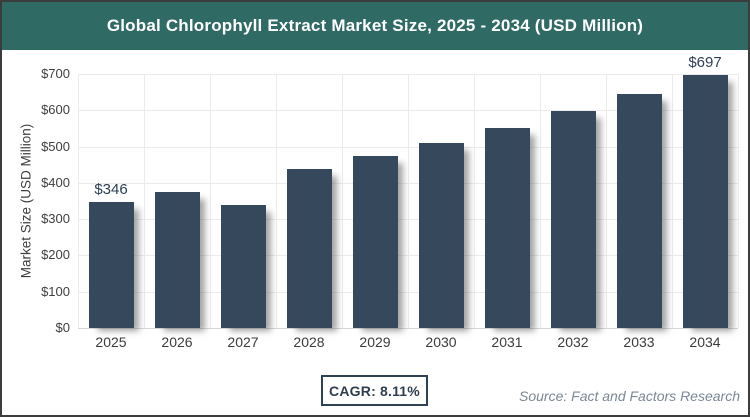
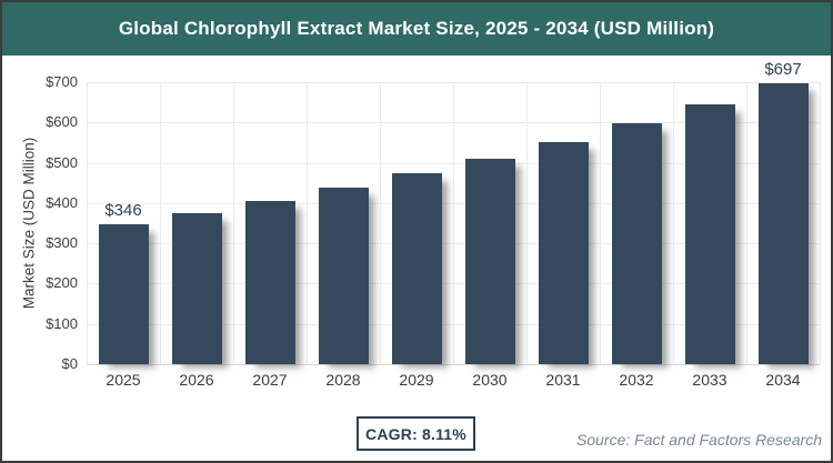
2027: $340 -> $400
